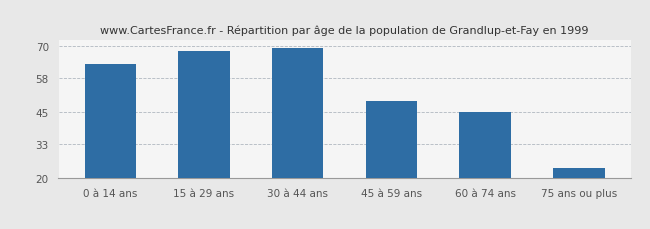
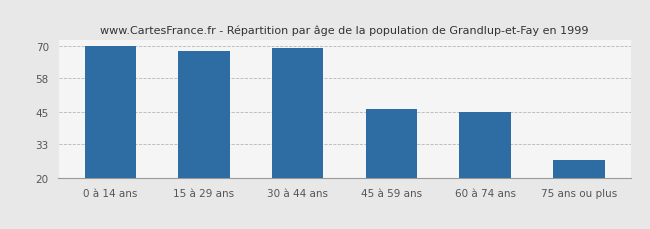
0 à 14 ans: 63 -> 70
45 à 59 ans: 49 -> 46
75 ans ou plus: 24 -> 27
